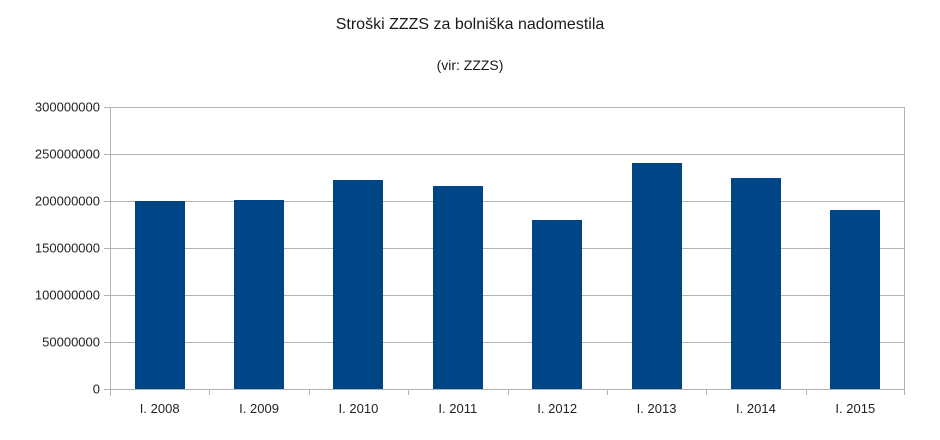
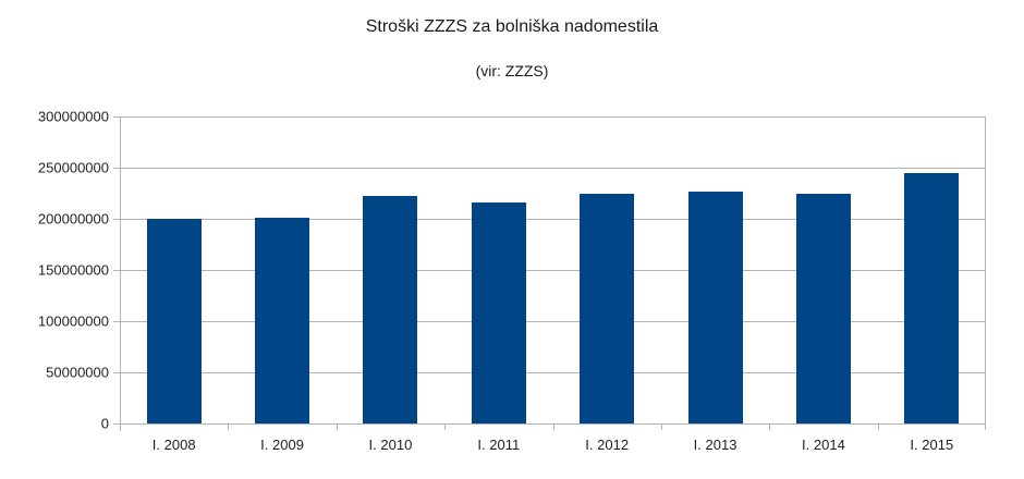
I. 2012: 180000000 -> 220000000
I. 2013: 240000000 -> 230000000
I. 2015: 190000000 -> 240000000
